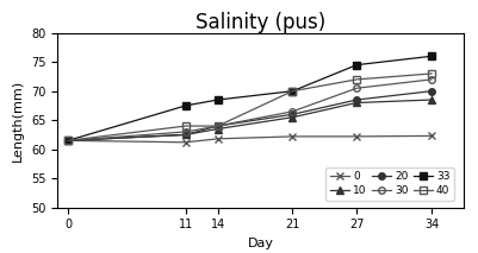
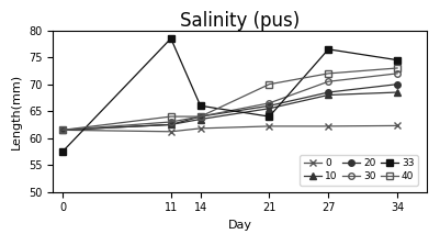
33/0: 61.5 -> 57.5
33/11: 67.5 -> 78.5
33/14: 68.5 -> 66.0
33/21: 70.0 -> 64.0
33/27: 74.5 -> 76.5
33/34: 76.0 -> 74.5
